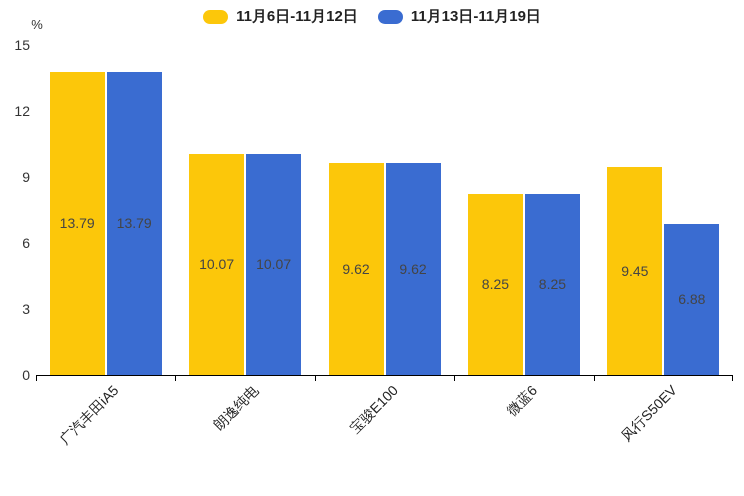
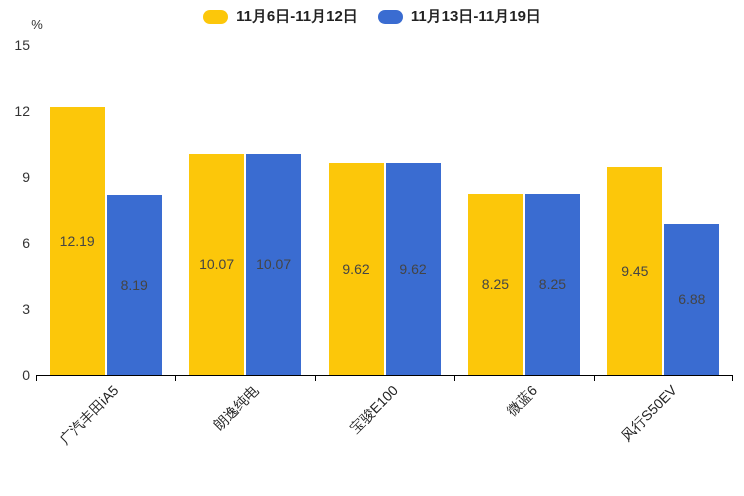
11月6日-11月12日/广汽丰田iA5: 13.79 -> 12.19
11月13日-11月19日/广汽丰田iA5: 13.79 -> 8.19
